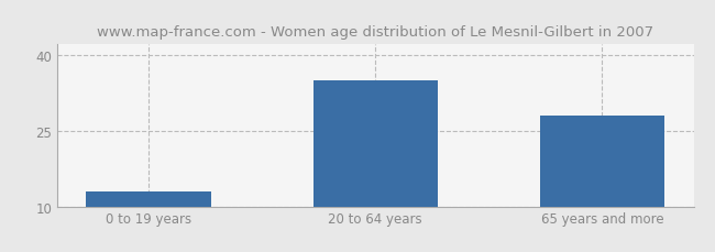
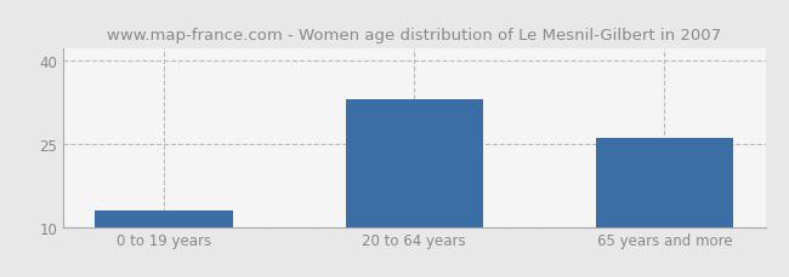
20 to 64 years: 35 -> 33
65 years and more: 28 -> 26
